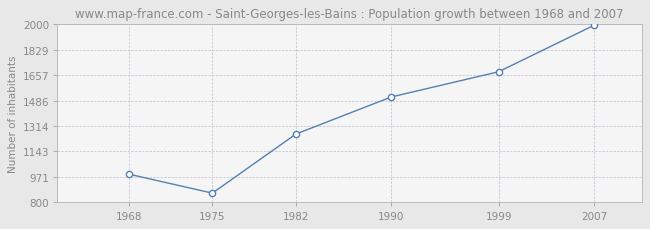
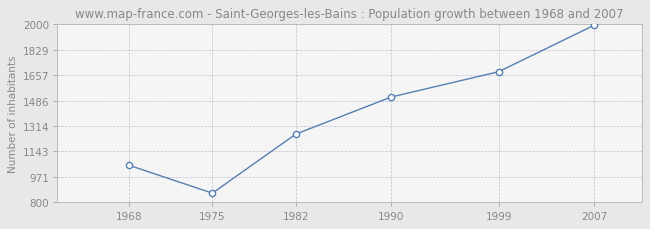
1968: 990 -> 1050
